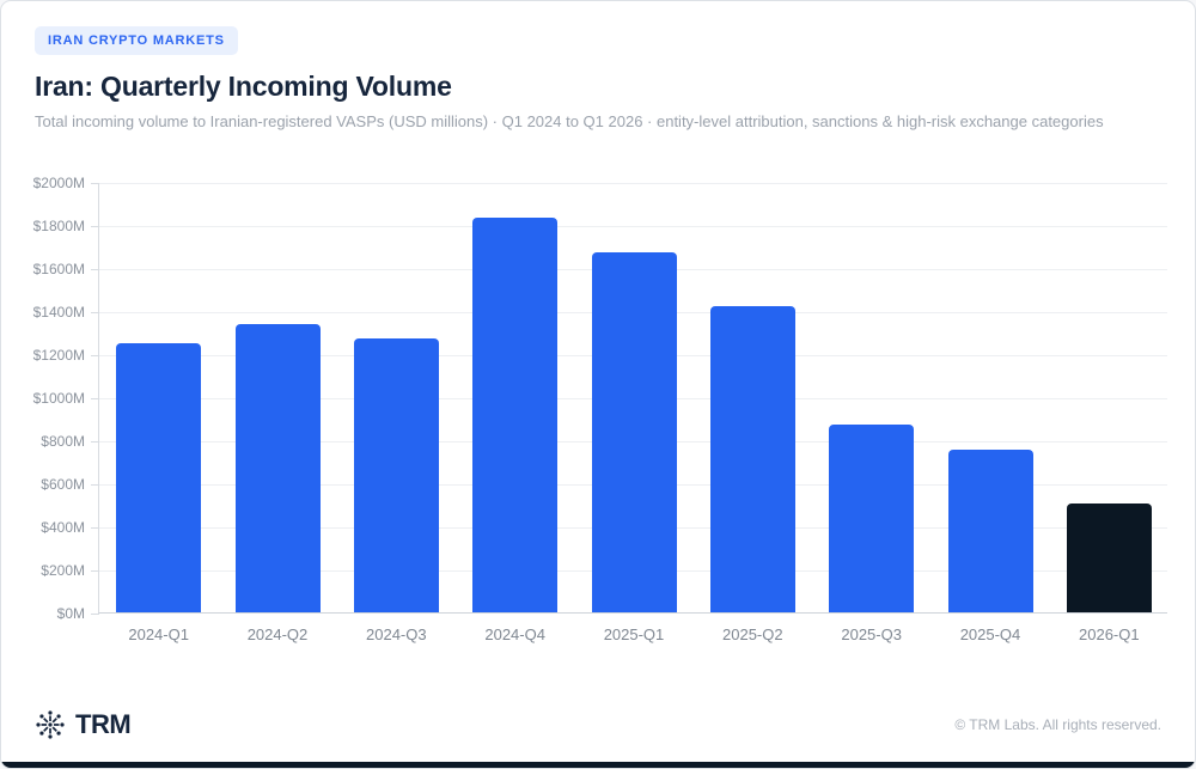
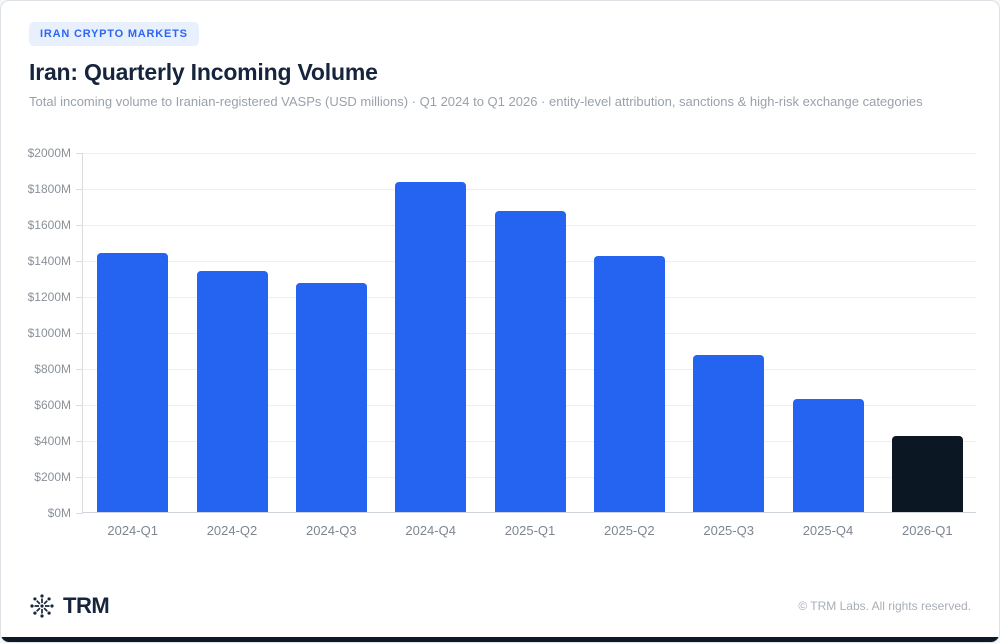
2024-Q1: $1250M -> $1440M
2025-Q4: $760M -> $630M
2026-Q1: $500M -> $420M
